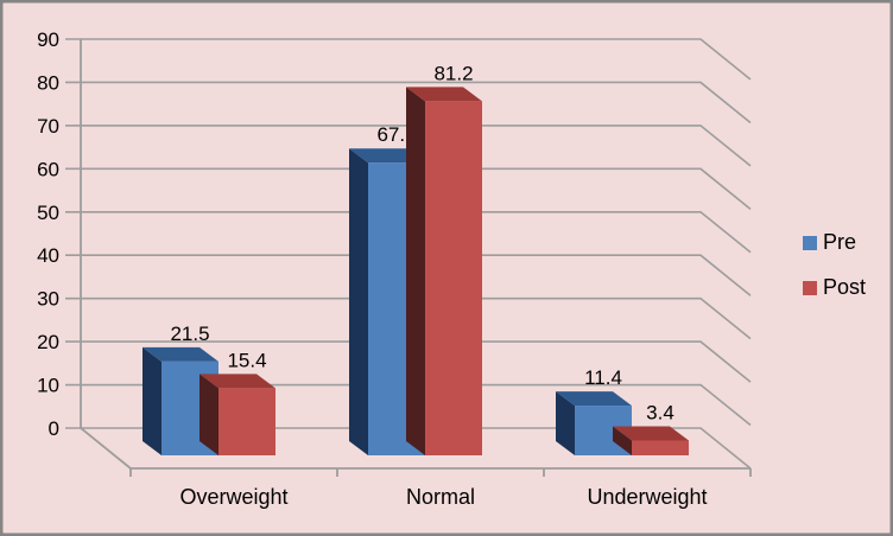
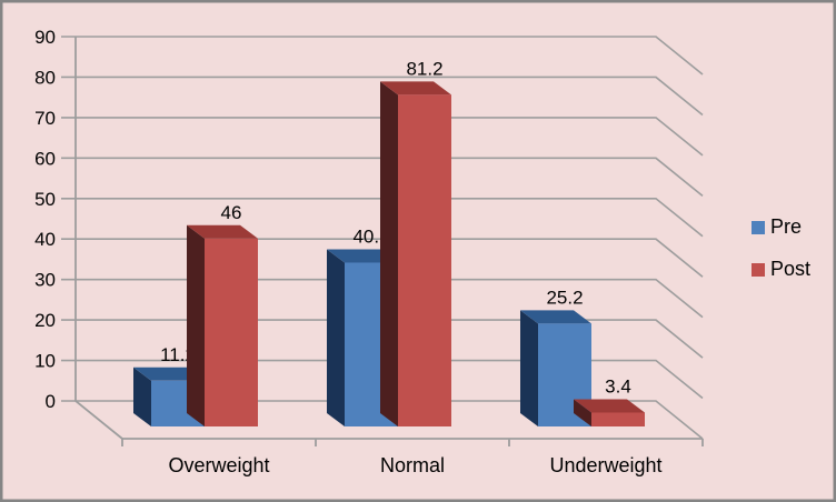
Pre/Overweight: 21.5 -> 11.2
Post/Overweight: 15.4 -> 46
Pre/Normal: 67.1 -> 40.1
Pre/Underweight: 11.4 -> 25.2
